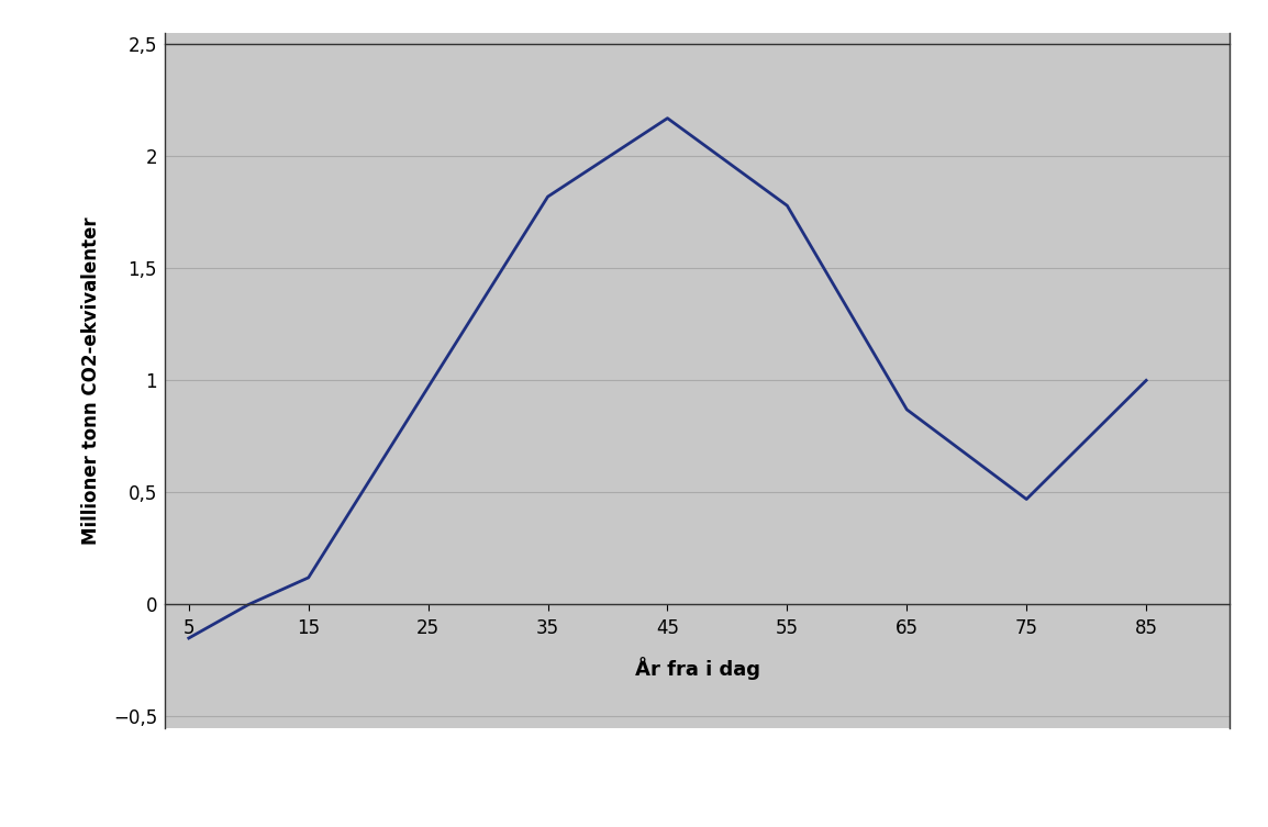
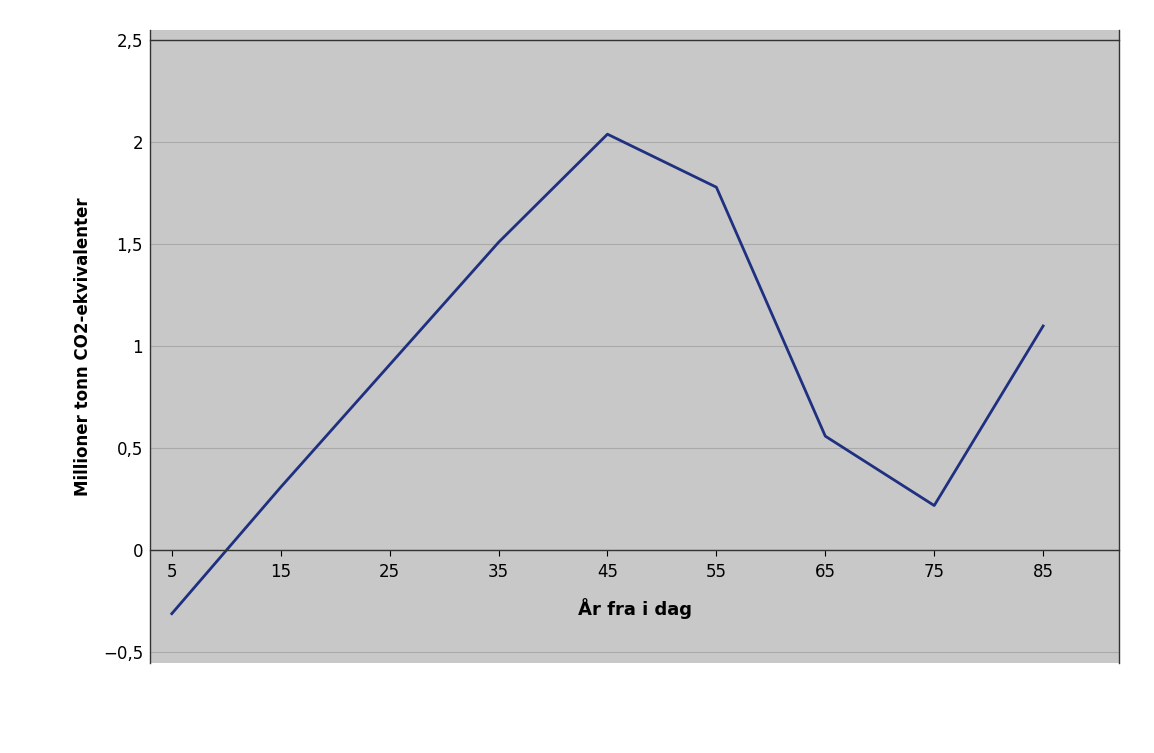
5: -0,15 -> -0,31
15: 0,12 -> 0,31
35: 1,82 -> 1,51
45: 2,17 -> 2,04
65: 0,87 -> 0,56
75: 0,47 -> 0,22
85: 1,00 -> 1,10
